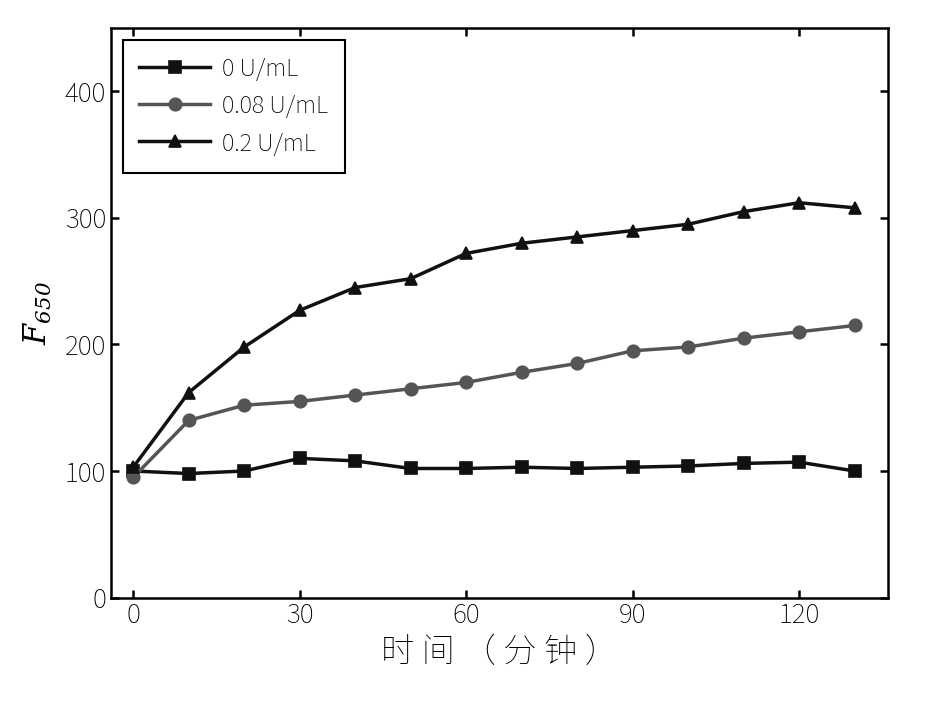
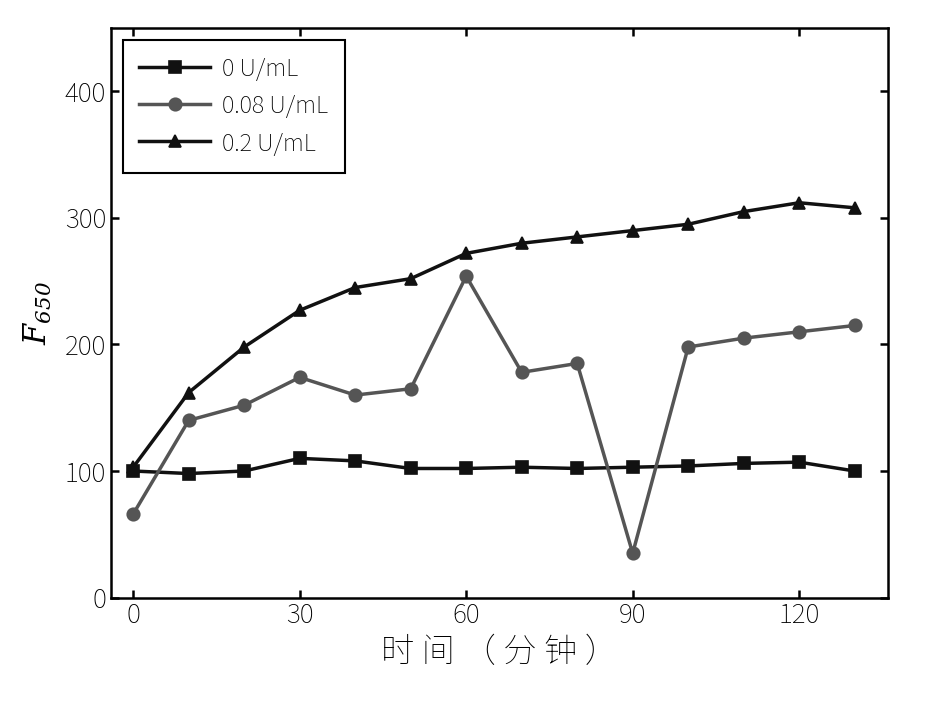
0.08 U/mL/0: 95 -> 66
0.08 U/mL/30: 155 -> 174
0.08 U/mL/60: 170 -> 254
0.08 U/mL/90: 195 -> 35
